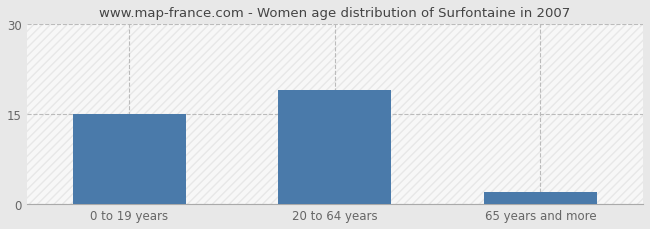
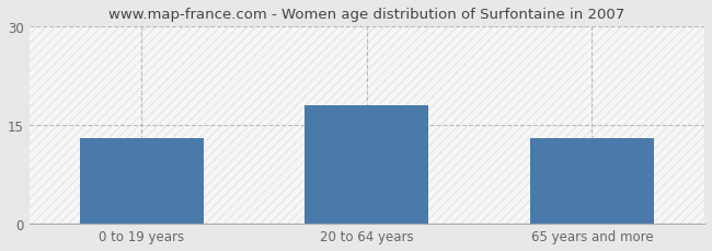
0 to 19 years: 15 -> 13
20 to 64 years: 19 -> 18
65 years and more: 2 -> 13
